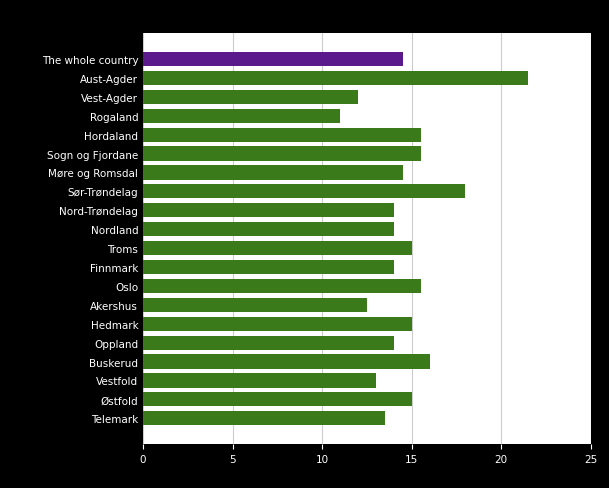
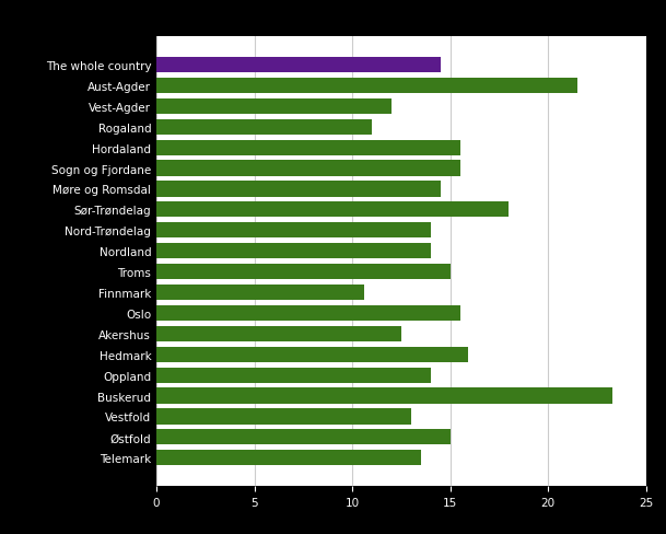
Finnmark: 14.0 -> 10.6
Hedmark: 15.0 -> 15.9
Buskerud: 16.0 -> 23.3
